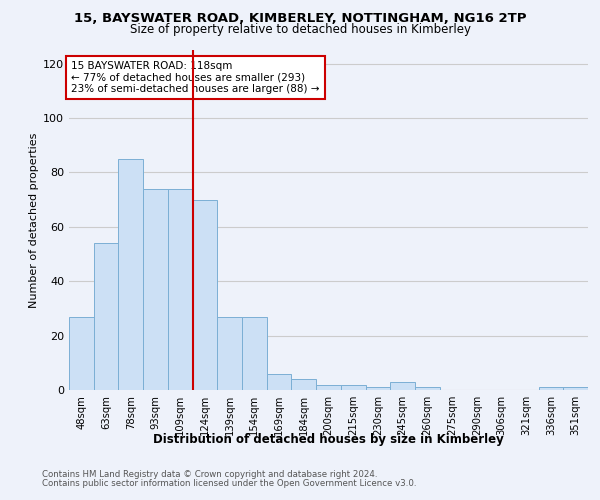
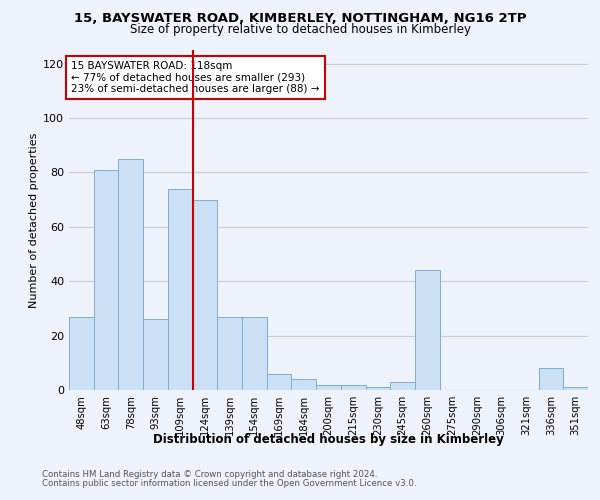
63sqm: 54 -> 81
93sqm: 74 -> 26
260sqm: 1 -> 44
336sqm: 1 -> 8
